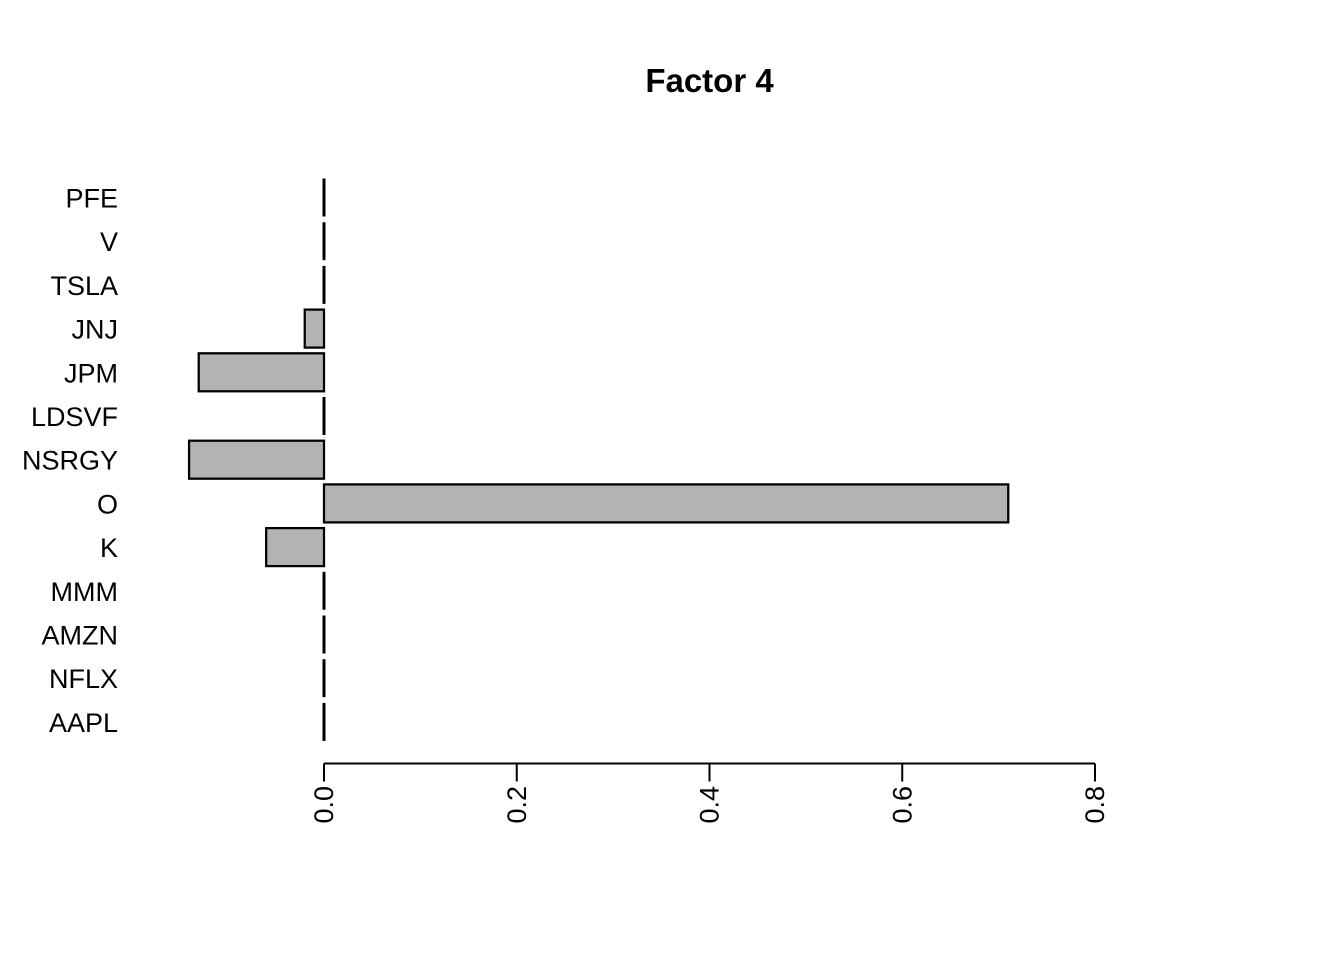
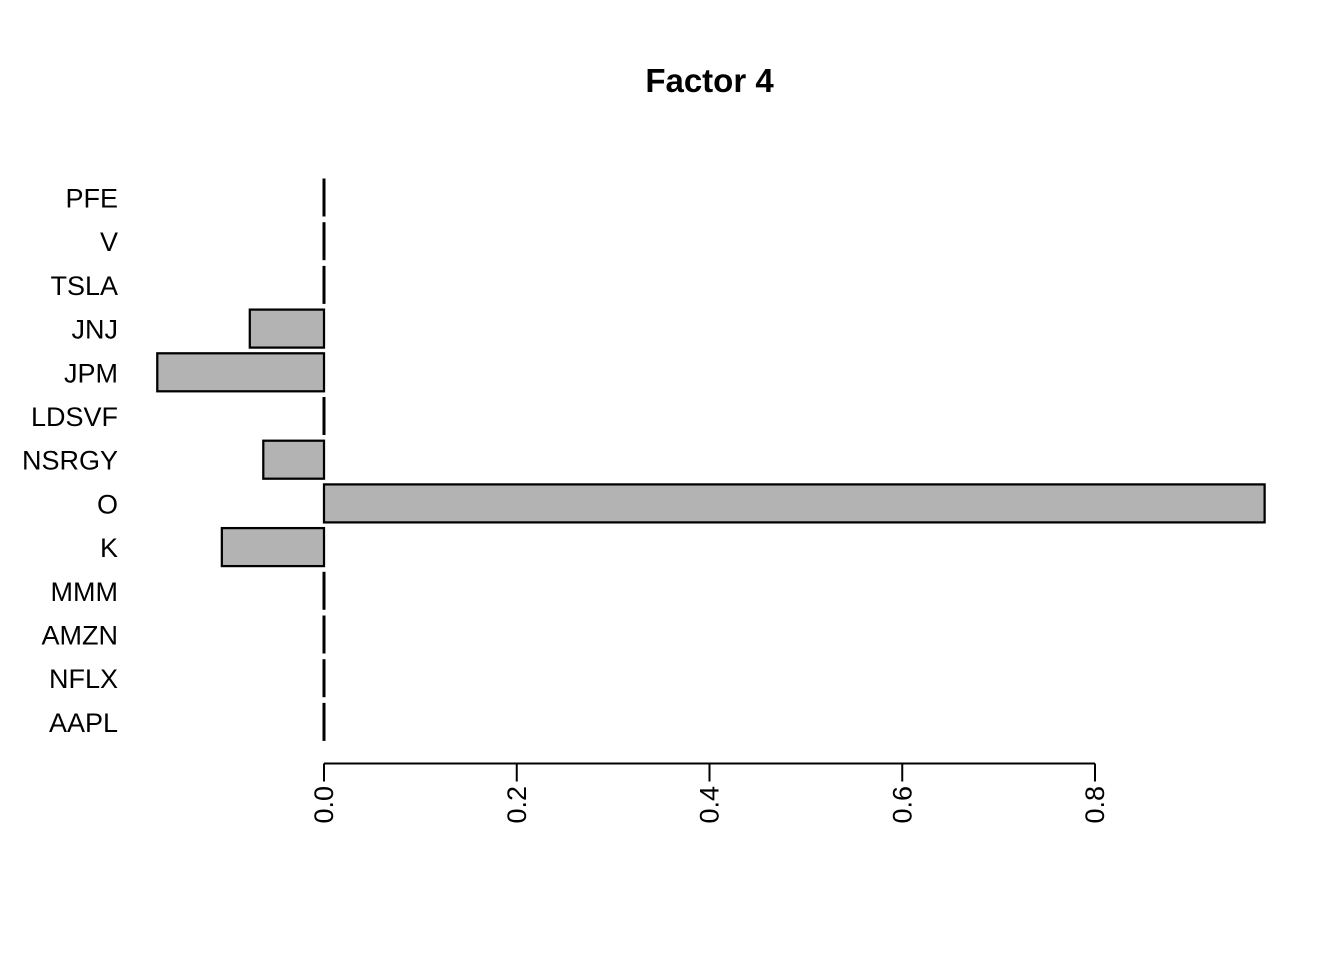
JNJ: -0.02 -> -0.08
JPM: -0.13 -> -0.17
NSRGY: -0.14 -> -0.06
O: 0.71 -> 0.98
K: -0.06 -> -0.11
